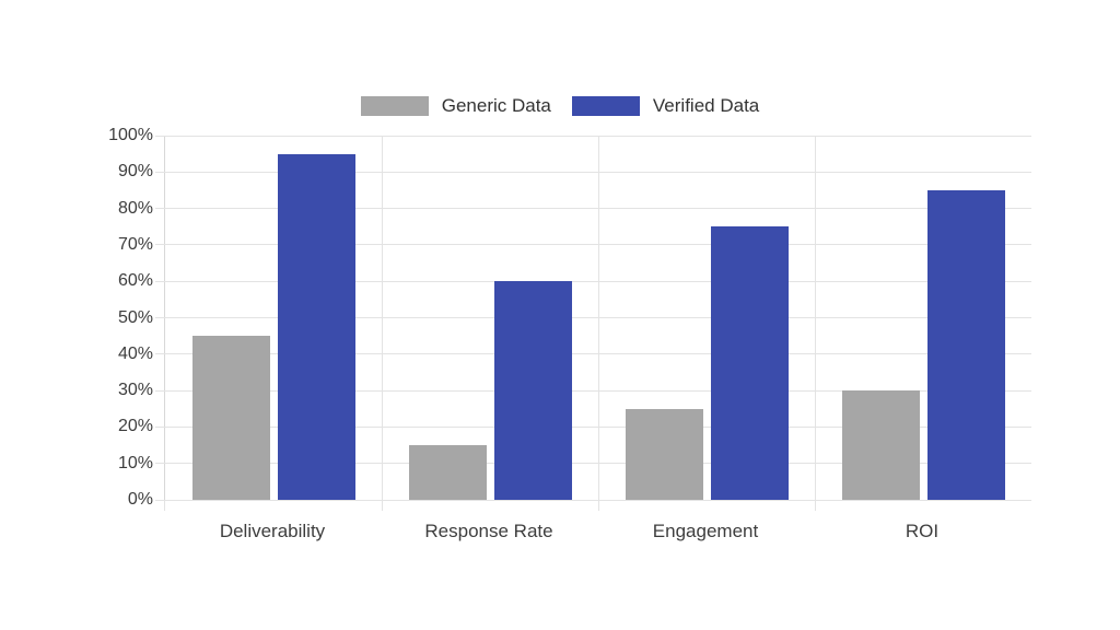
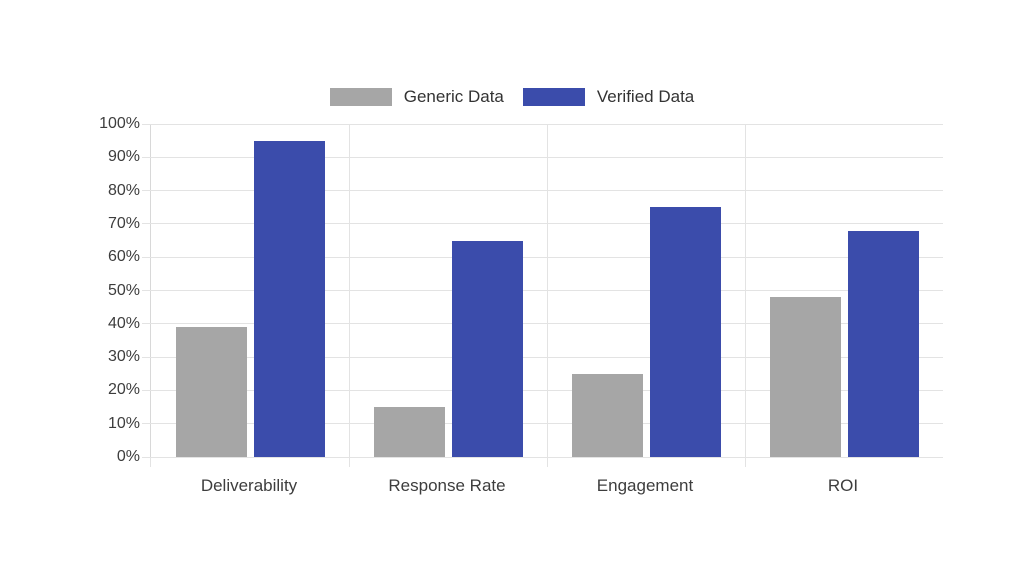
Generic Data/Deliverability: 45% -> 39%
Verified Data/Response Rate: 60% -> 65%
Generic Data/ROI: 30% -> 48%
Verified Data/ROI: 85% -> 68%
